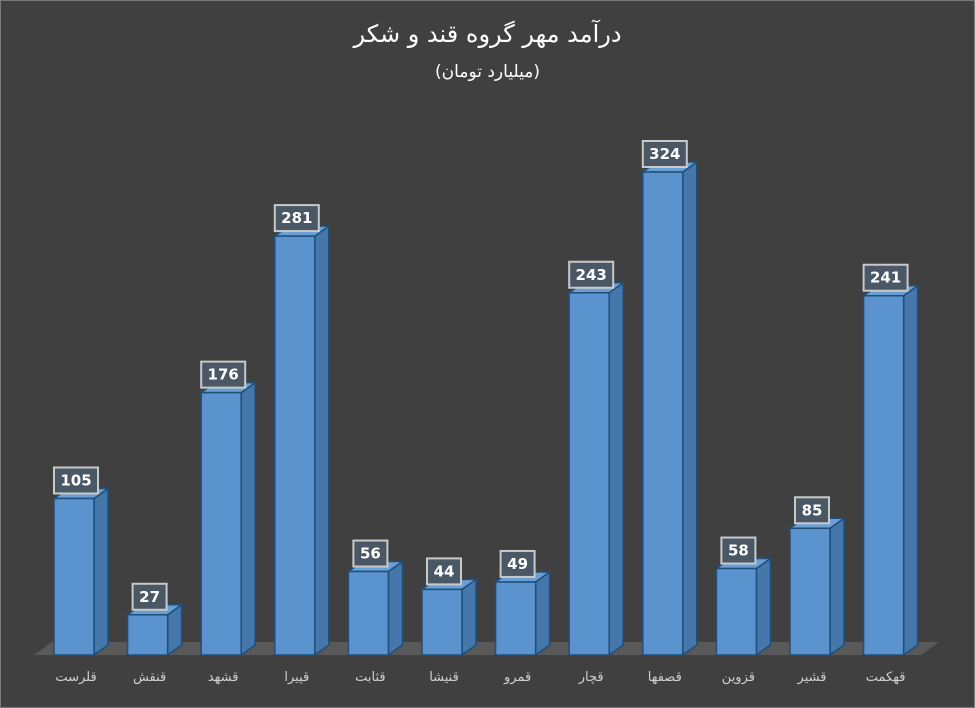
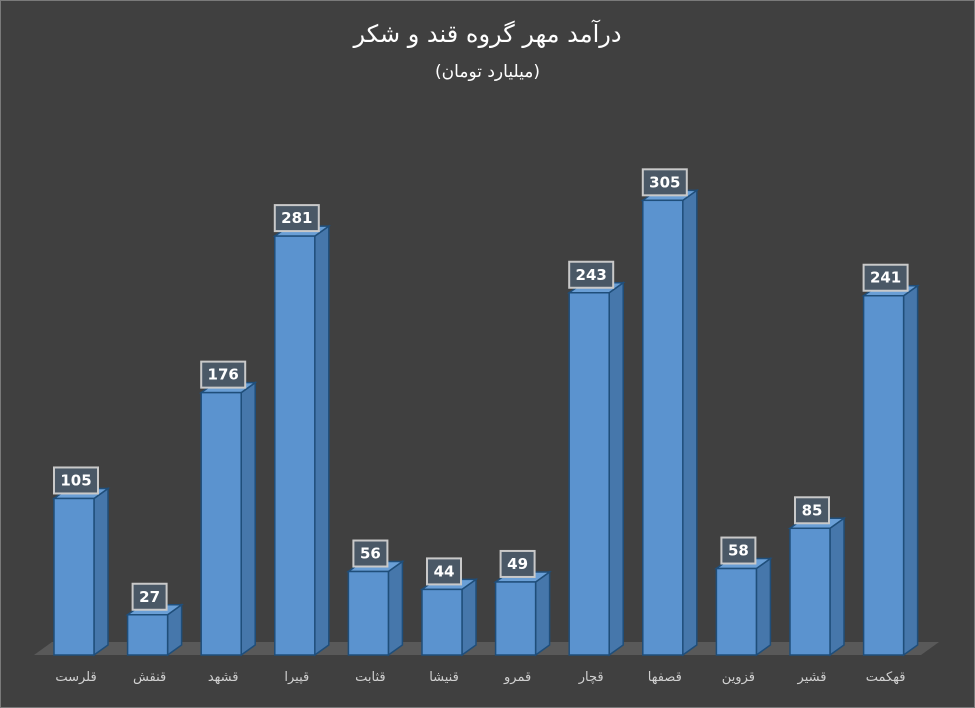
قصفها: 324 -> 305
